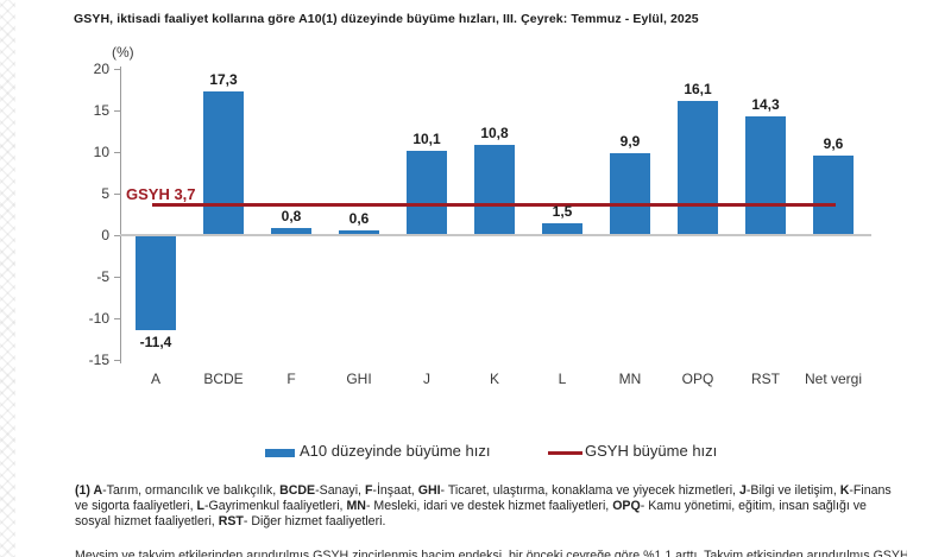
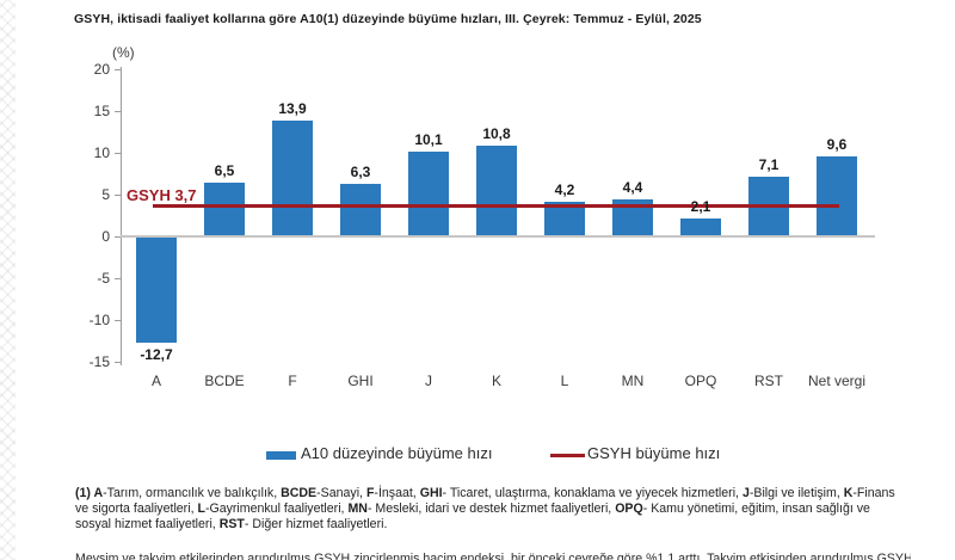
A: -11,4 -> -12,7
BCDE: 17,3 -> 6,5
F: 0,8 -> 13,9
GHI: 0,6 -> 6,3
L: 1,5 -> 4,2
MN: 9,9 -> 4,4
OPQ: 16,1 -> 2,1
RST: 14,3 -> 7,1
